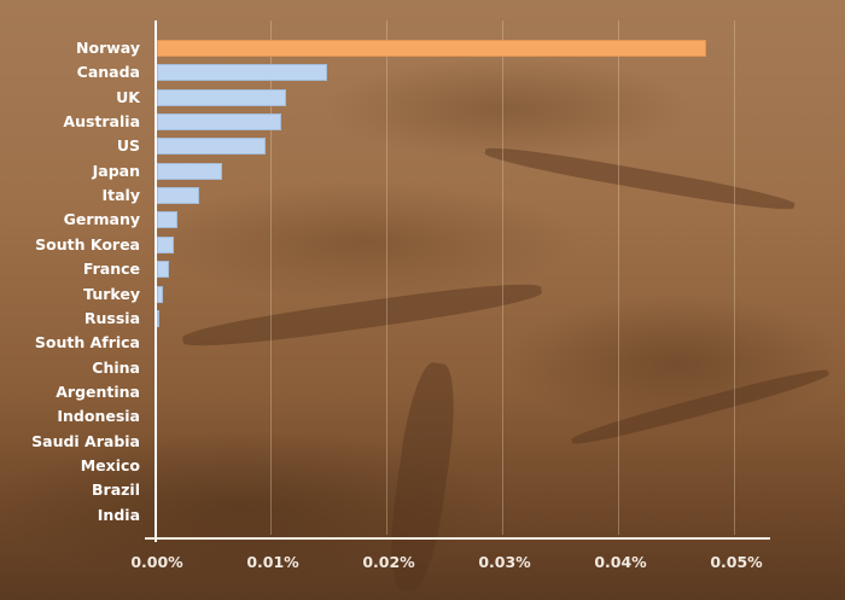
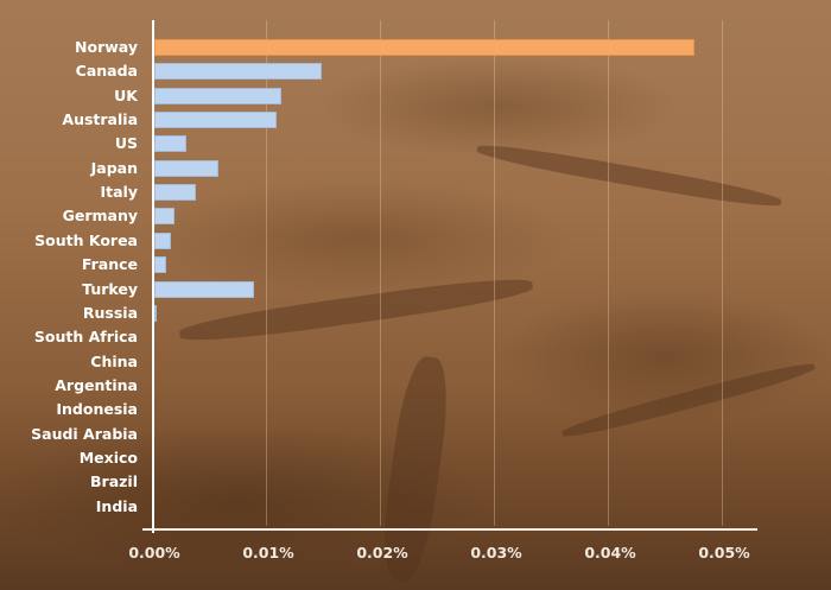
US: 0.010% -> 0.003%
Turkey: 0.001% -> 0.009%
